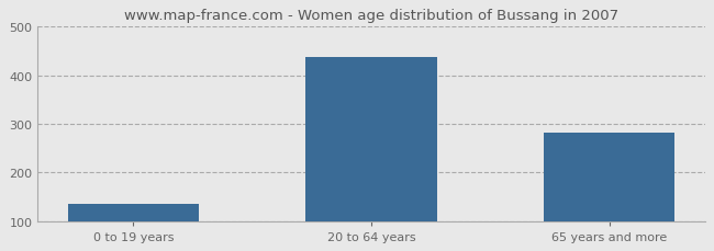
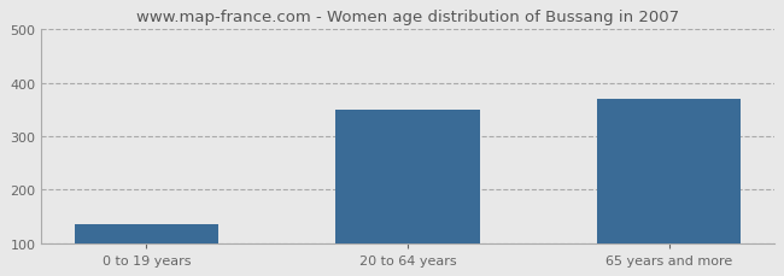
20 to 64 years: 437 -> 350
65 years and more: 282 -> 370
